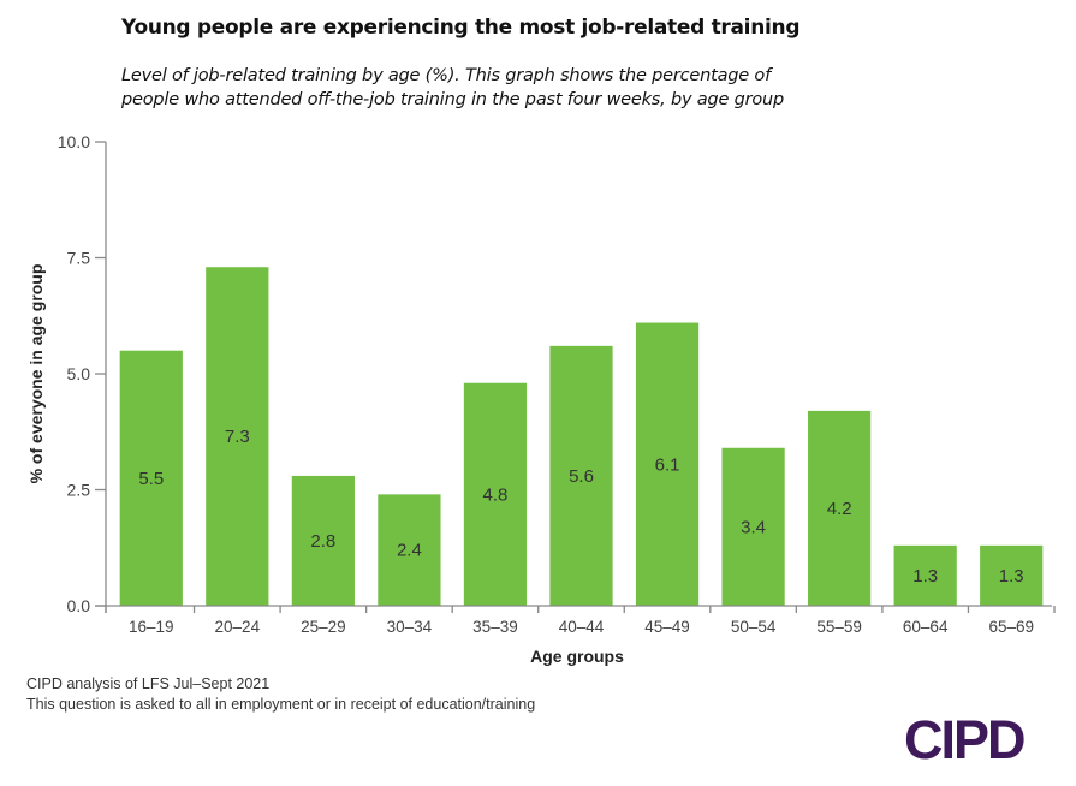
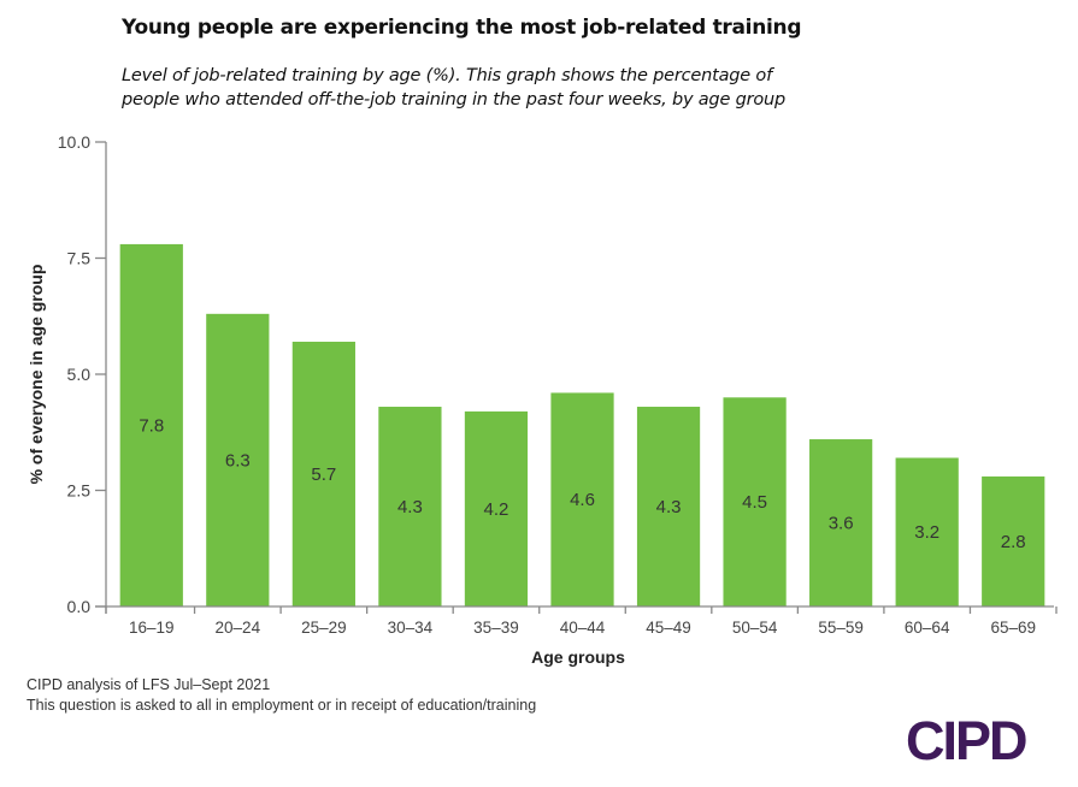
16–19: 5.5 -> 7.8
20–24: 7.3 -> 6.3
25–29: 2.8 -> 5.7
30–34: 2.4 -> 4.3
35–39: 4.8 -> 4.2
40–44: 5.6 -> 4.6
45–49: 6.1 -> 4.3
50–54: 3.4 -> 4.5
55–59: 4.2 -> 3.6
60–64: 1.3 -> 3.2
65–69: 1.3 -> 2.8
